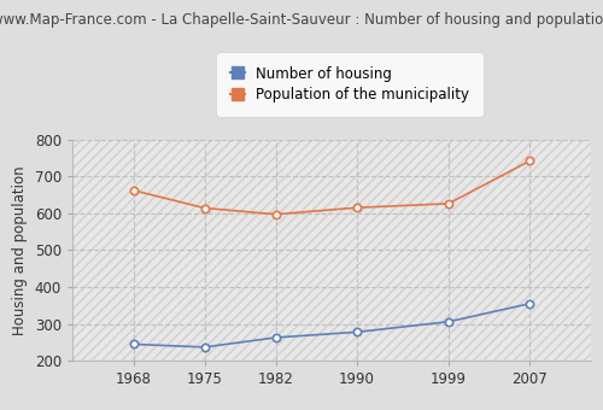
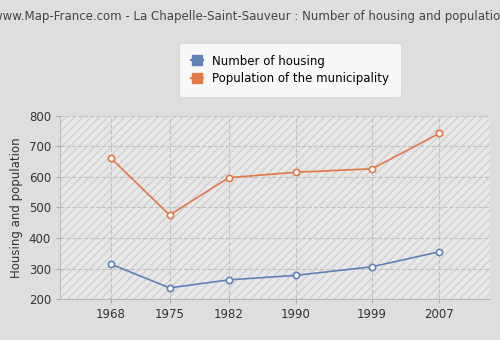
Number of housing/1968: 245 -> 315
Population of the municipality/1975: 614 -> 475
